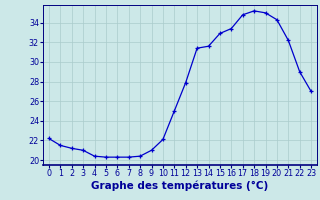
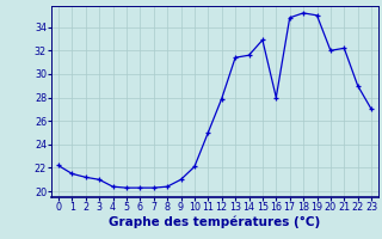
16: 33.4 -> 28.0
20: 34.3 -> 32.0
